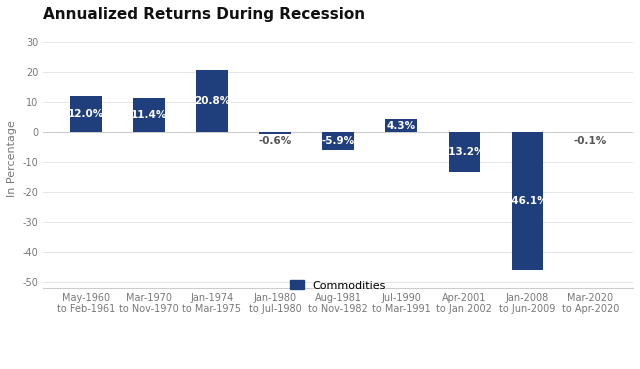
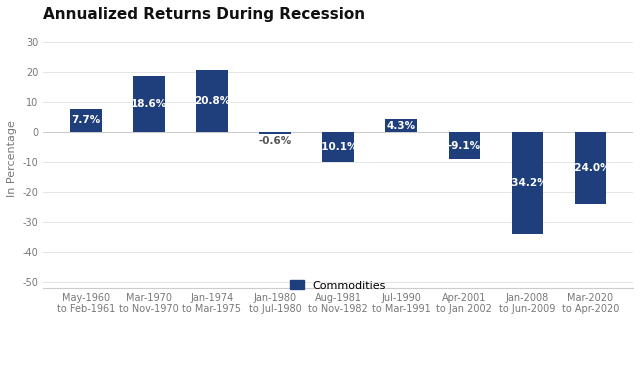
May-1960 to Feb-1961: 12.0% -> 7.7%
Mar-1970 to Nov-1970: 11.4% -> 18.6%
Aug-1981 to Nov-1982: -5.9% -> -10.1%
Apr-2001 to Jan 2002: -13.2% -> -9.1%
Jan-2008 to Jun-2009: -46.1% -> -34.2%
Mar-2020 to Apr-2020: -0.1% -> -24.0%
